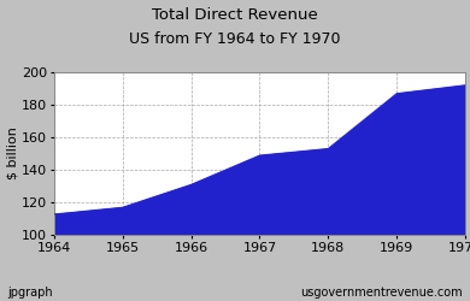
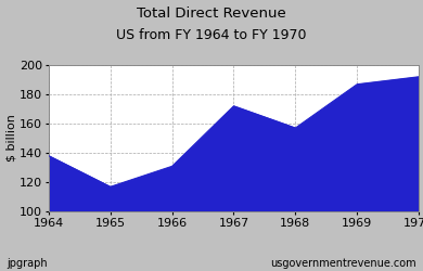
1964: 113 -> 138
1967: 149 -> 172
1968: 153 -> 157
